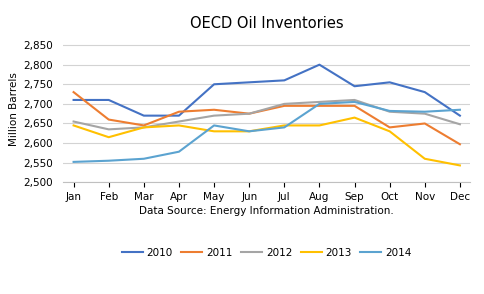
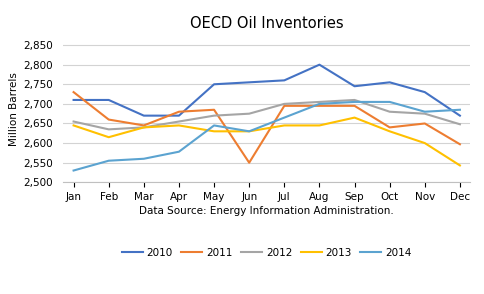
2014/Jan: 2,552 -> 2,530
2011/Jun: 2,675 -> 2,550
2014/Jul: 2,640 -> 2,665
2014/Oct: 2,682 -> 2,705
2013/Nov: 2,560 -> 2,600
